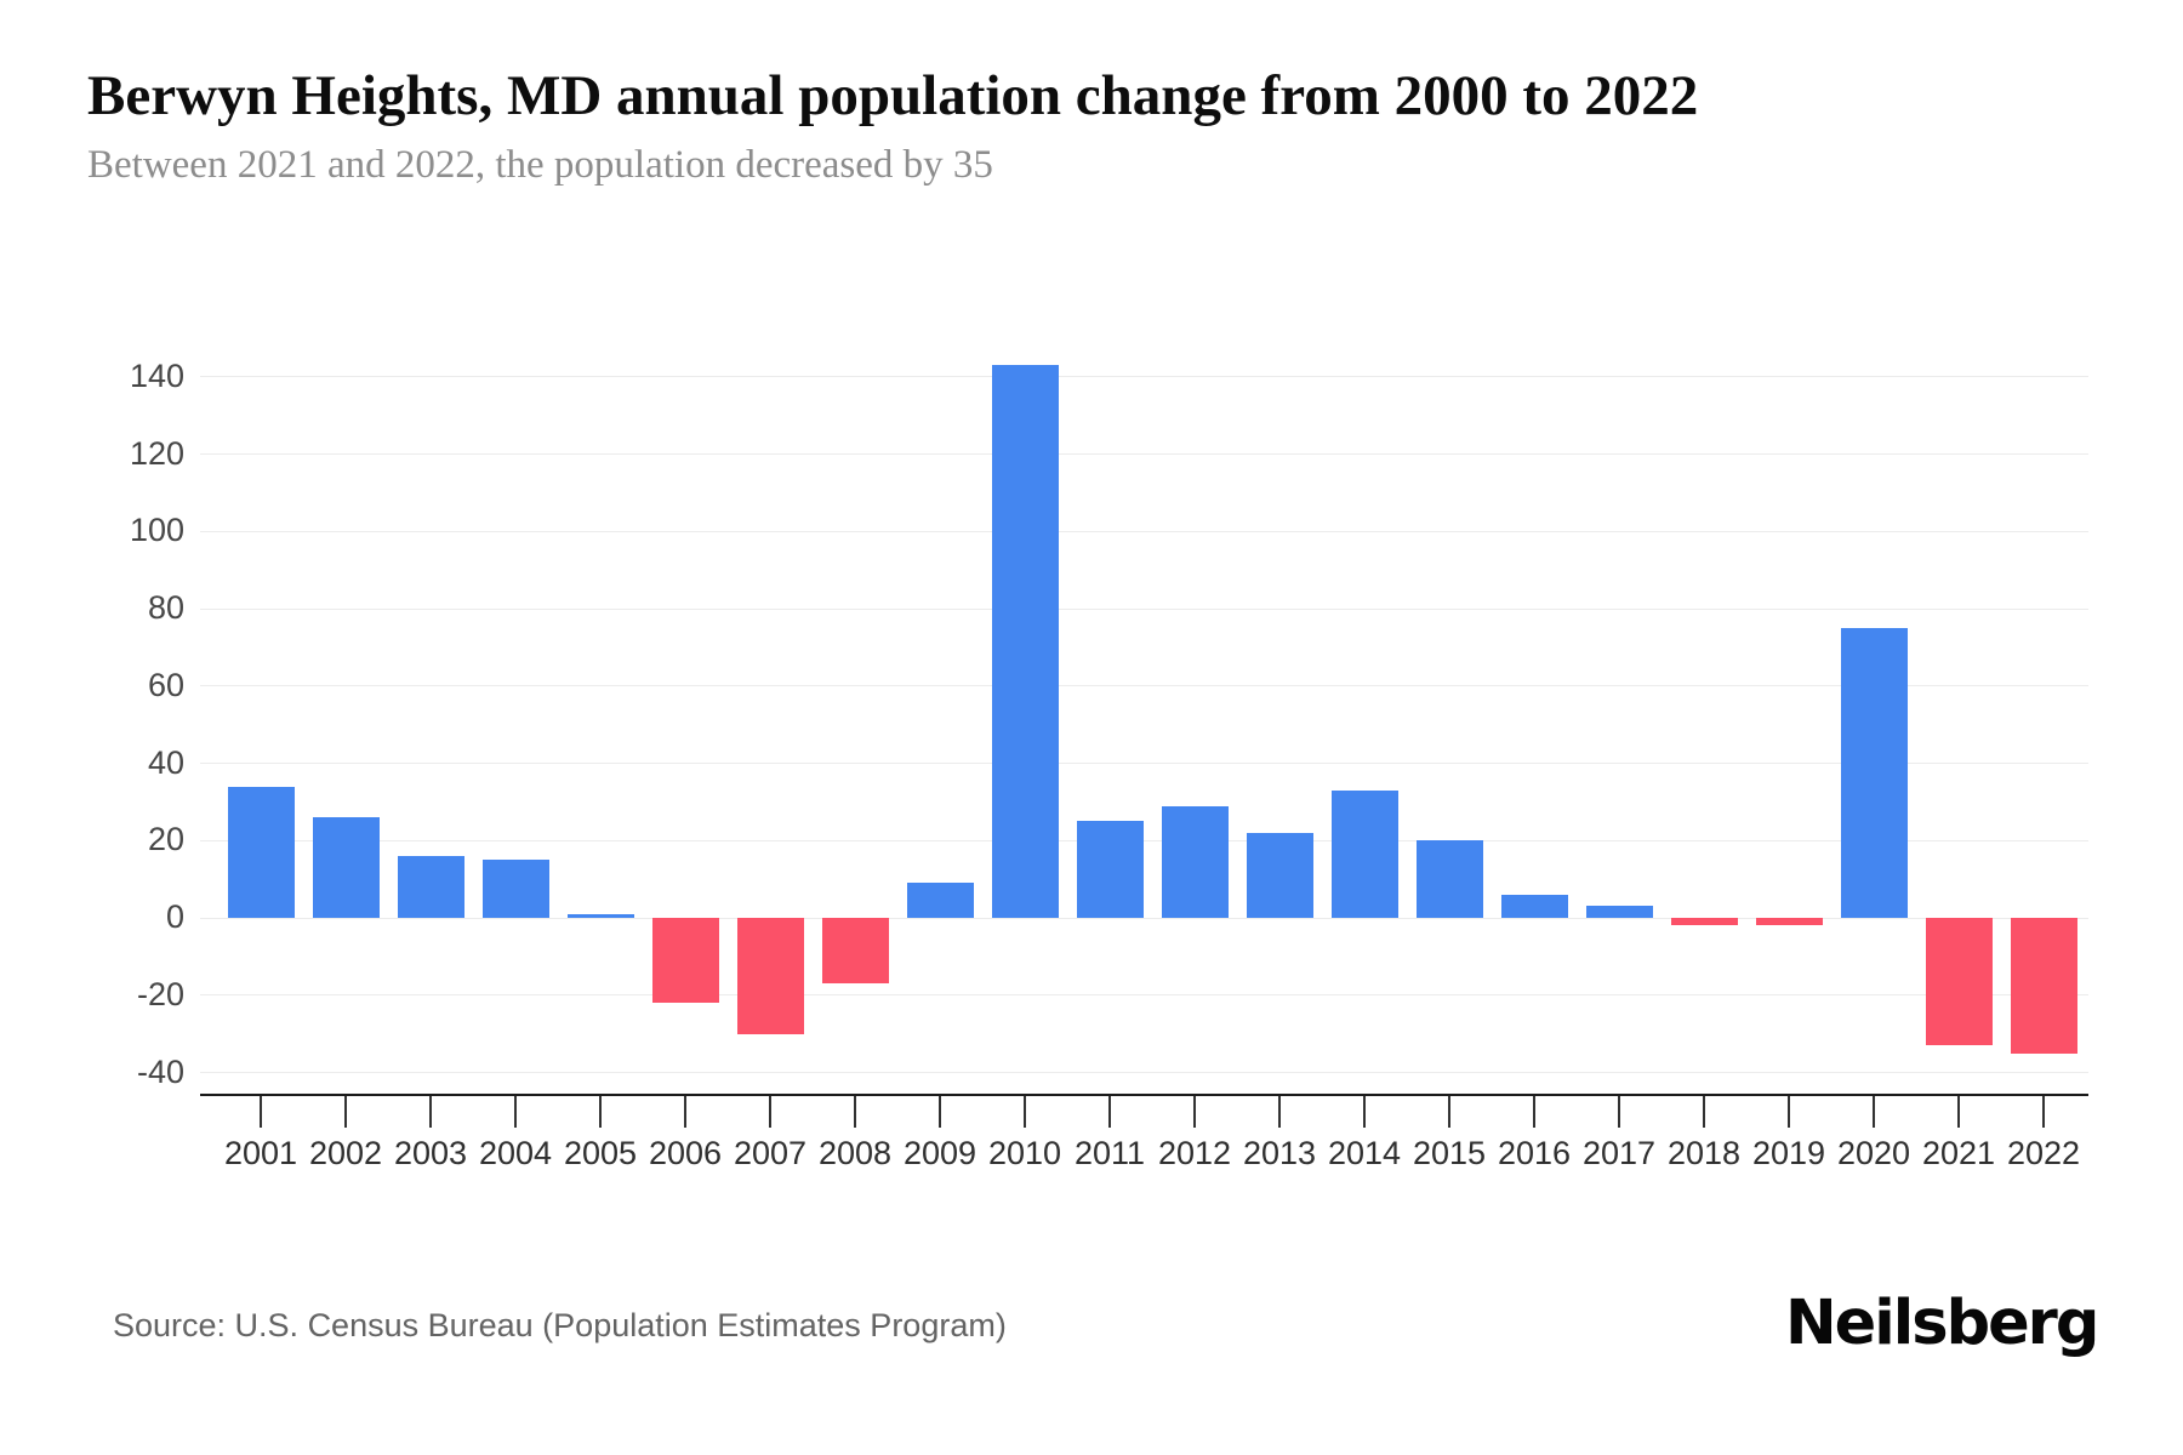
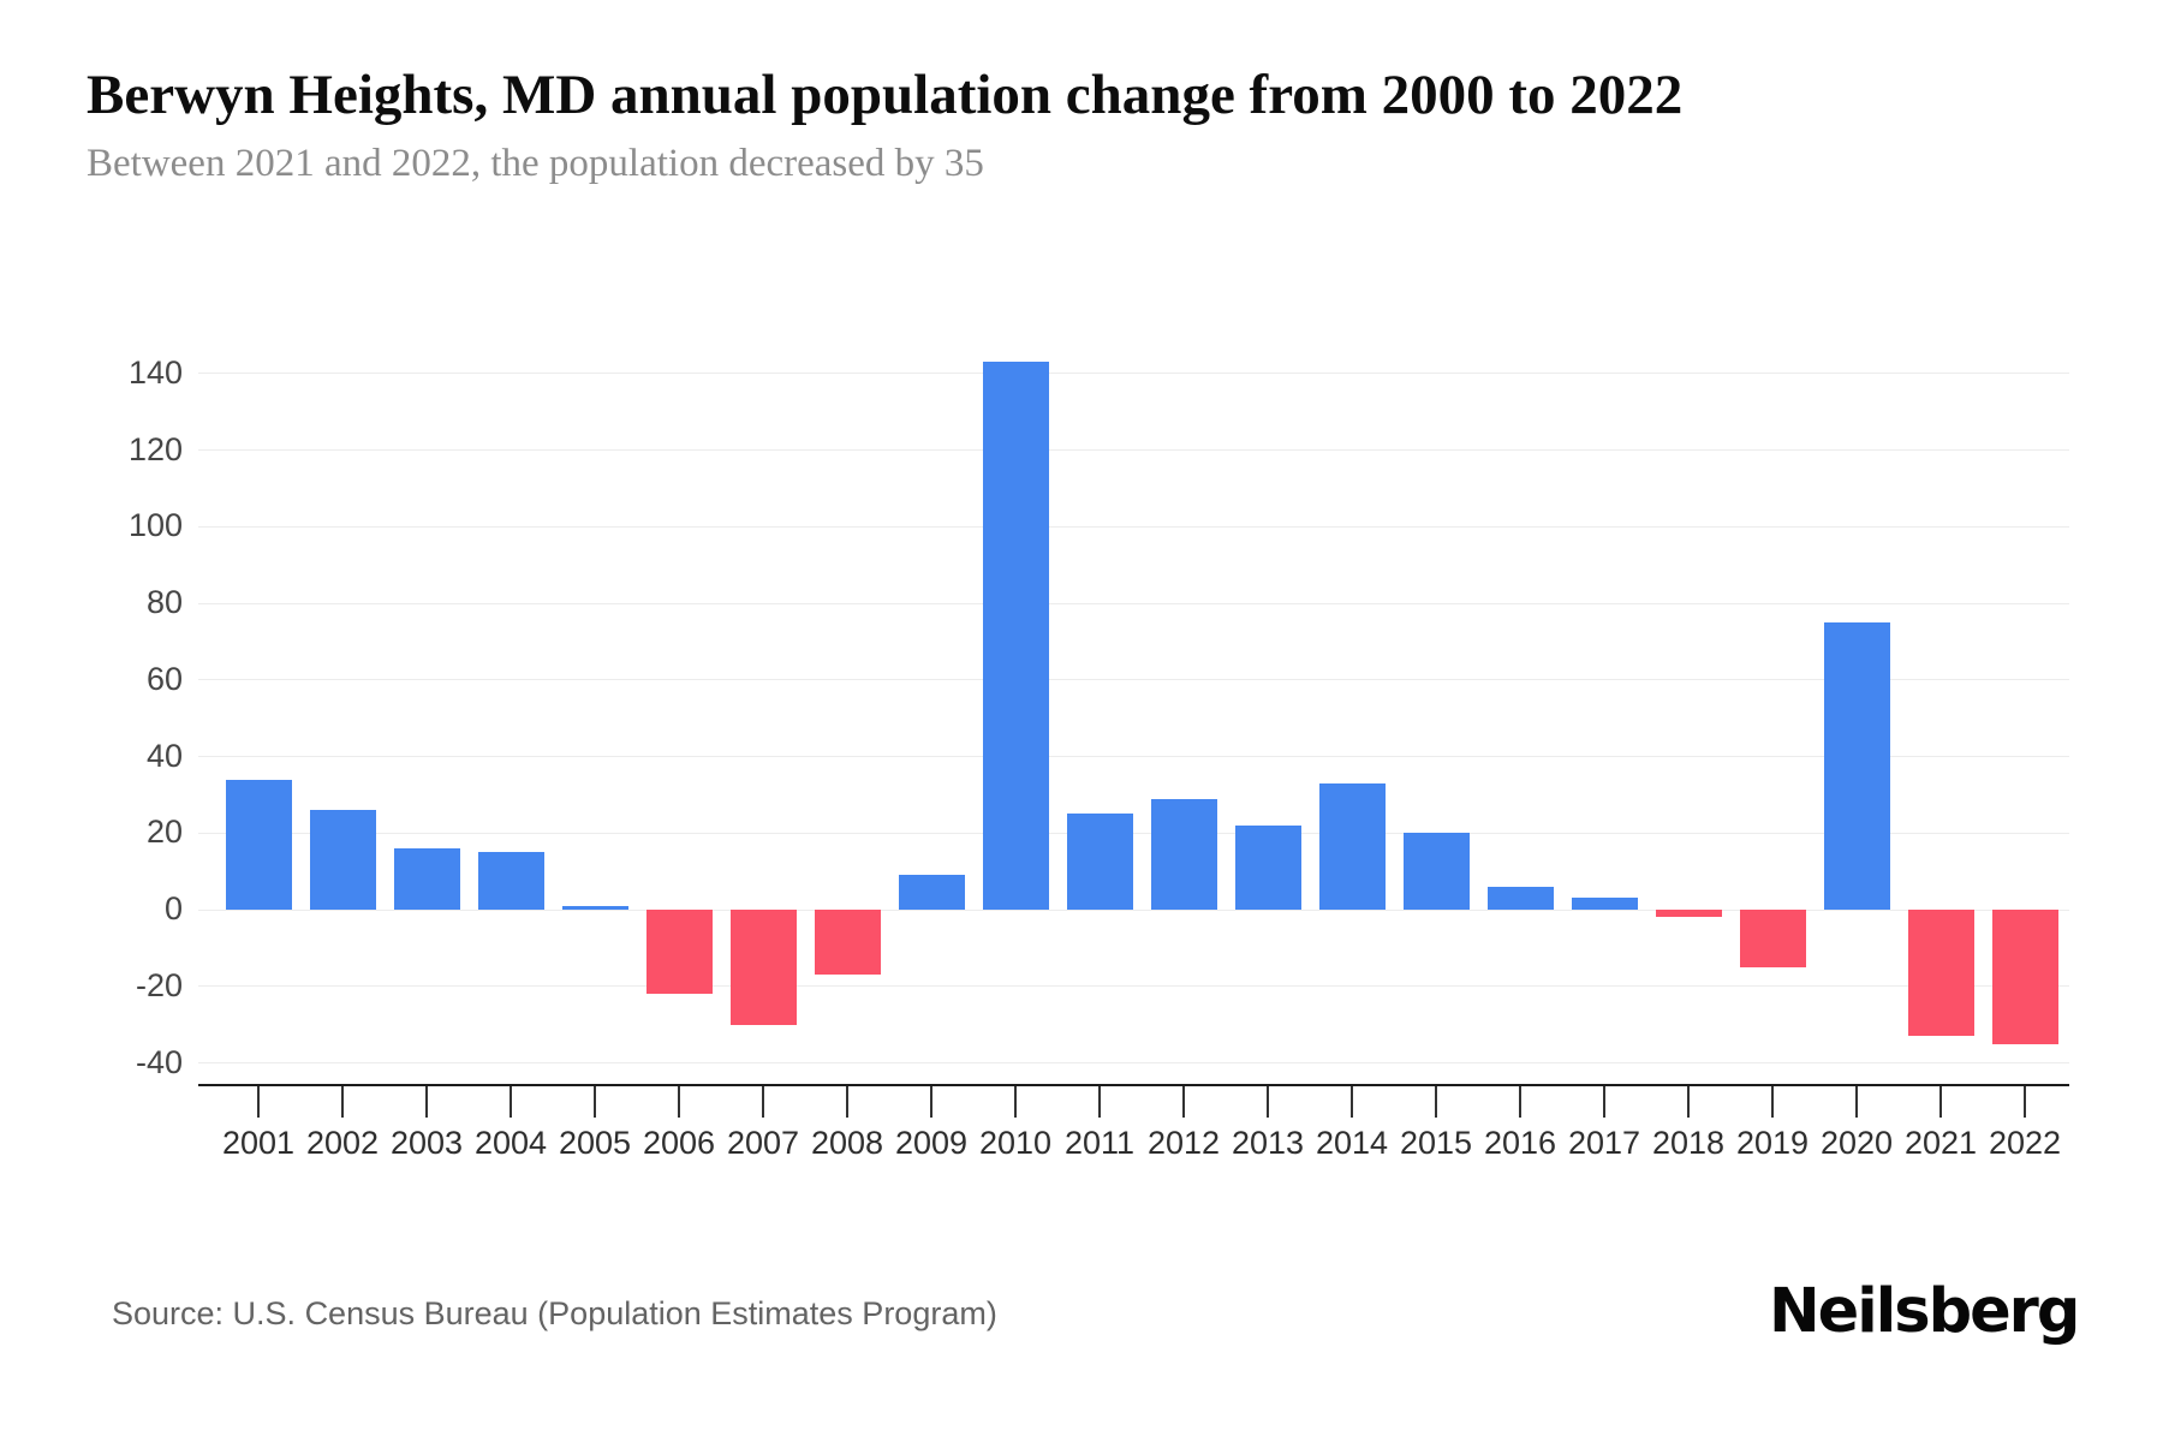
2019: -2 -> -15
